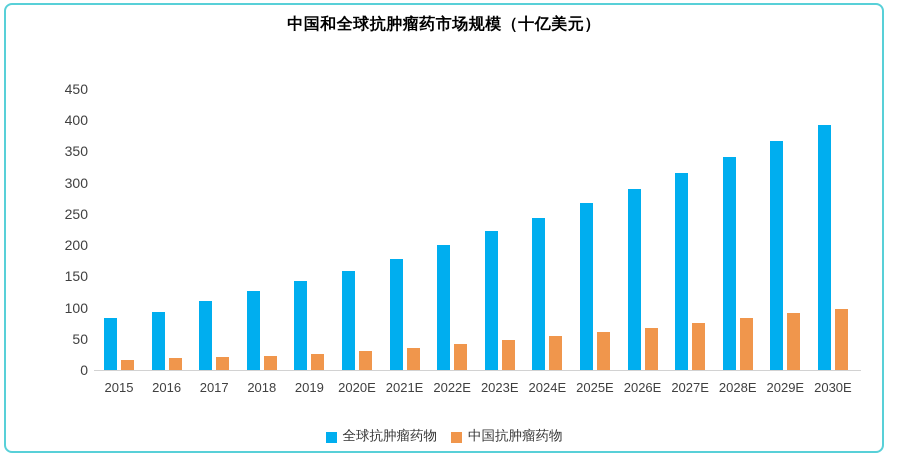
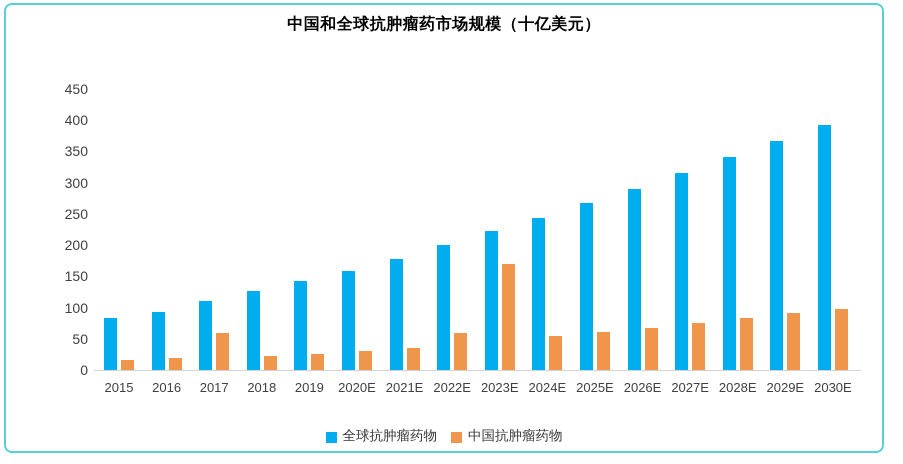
中国抗肿瘤药物/2017: 20 -> 60
中国抗肿瘤药物/2022E: 40 -> 60
中国抗肿瘤药物/2023E: 50 -> 170
